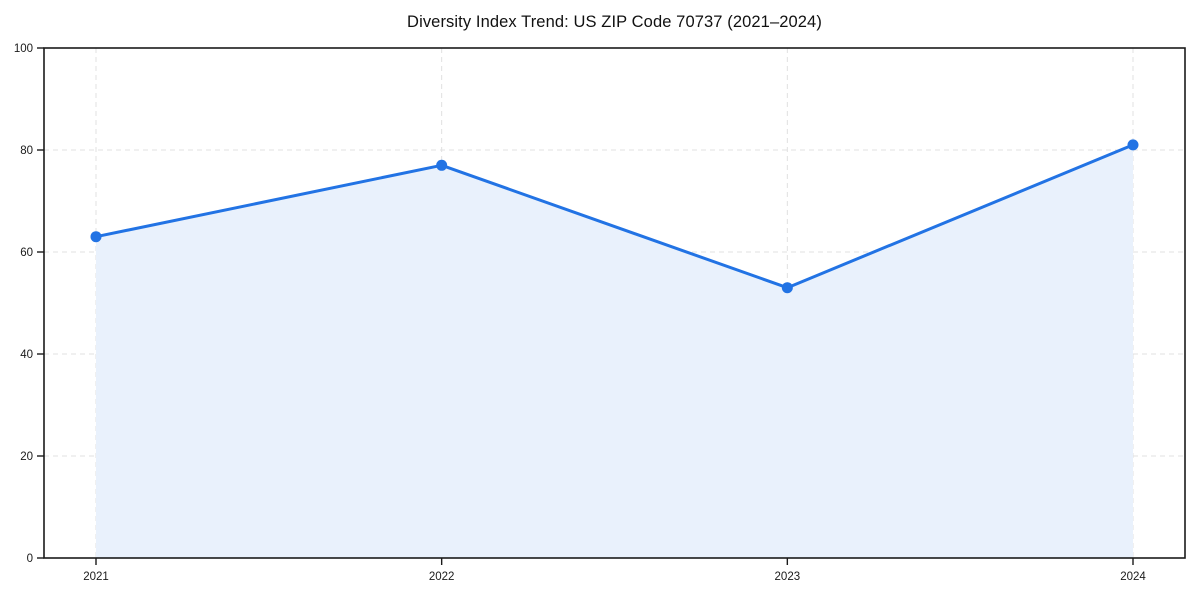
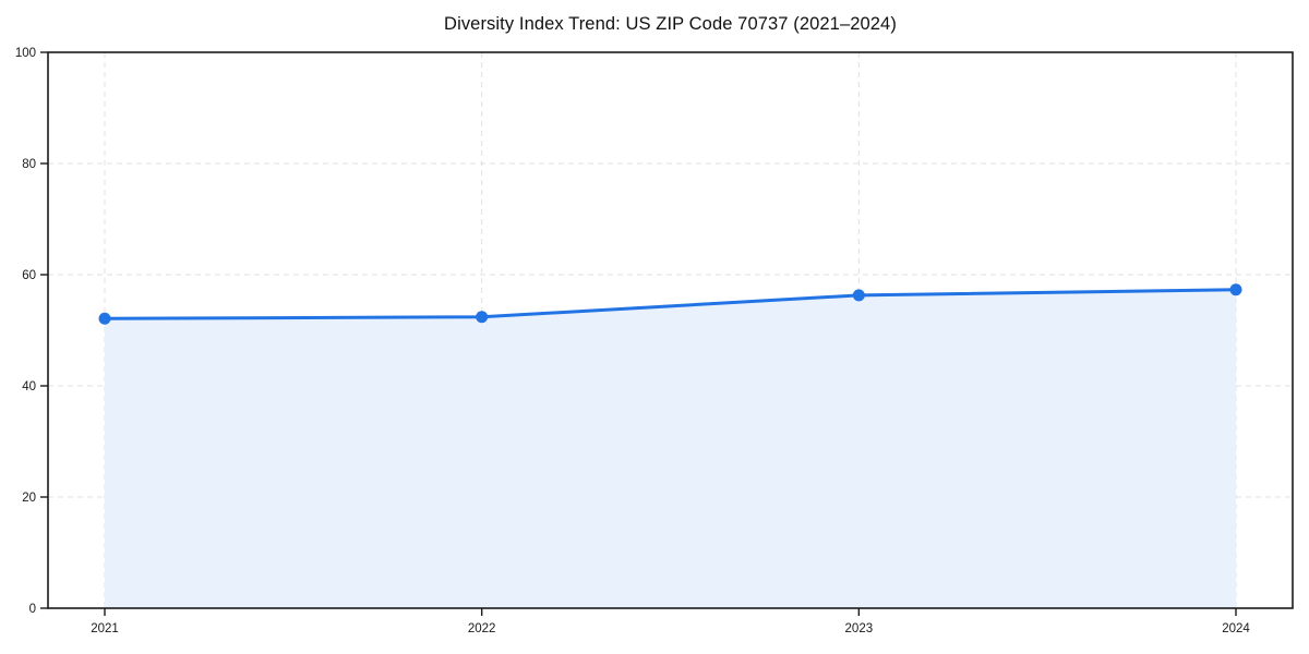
2021: 63 -> 52
2022: 77 -> 52
2023: 53 -> 56
2024: 81 -> 57
